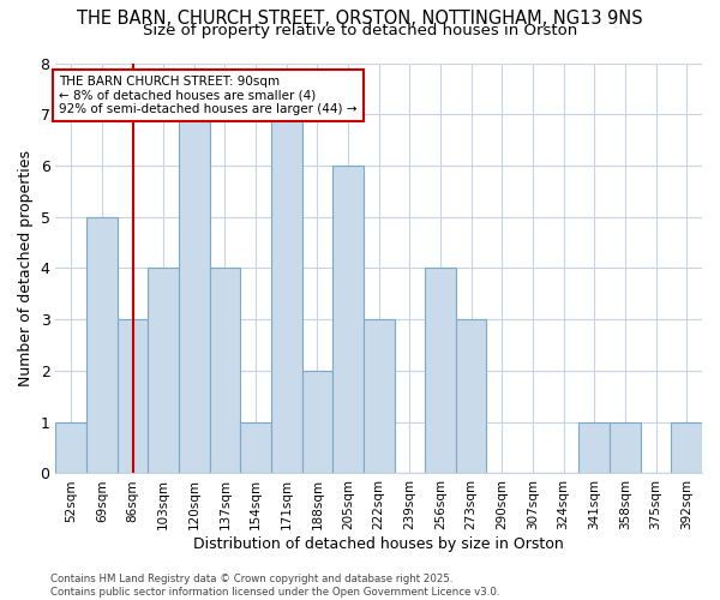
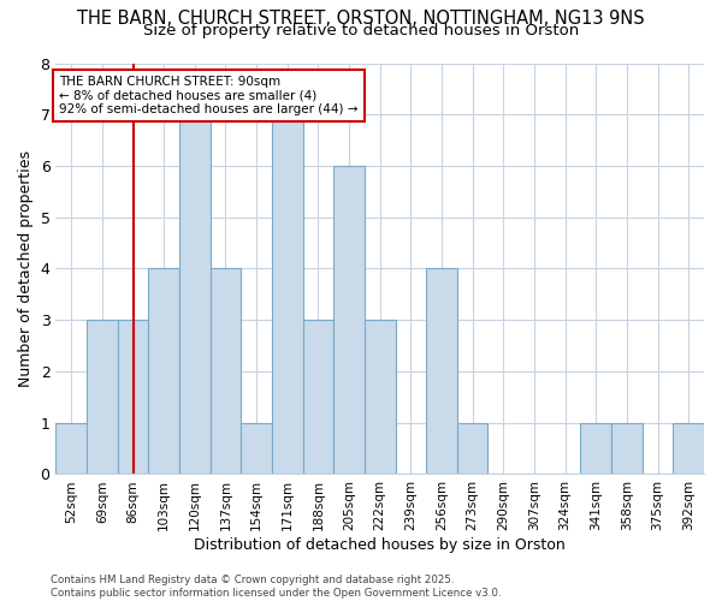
69sqm: 5 -> 3
188sqm: 2 -> 3
273sqm: 3 -> 1
